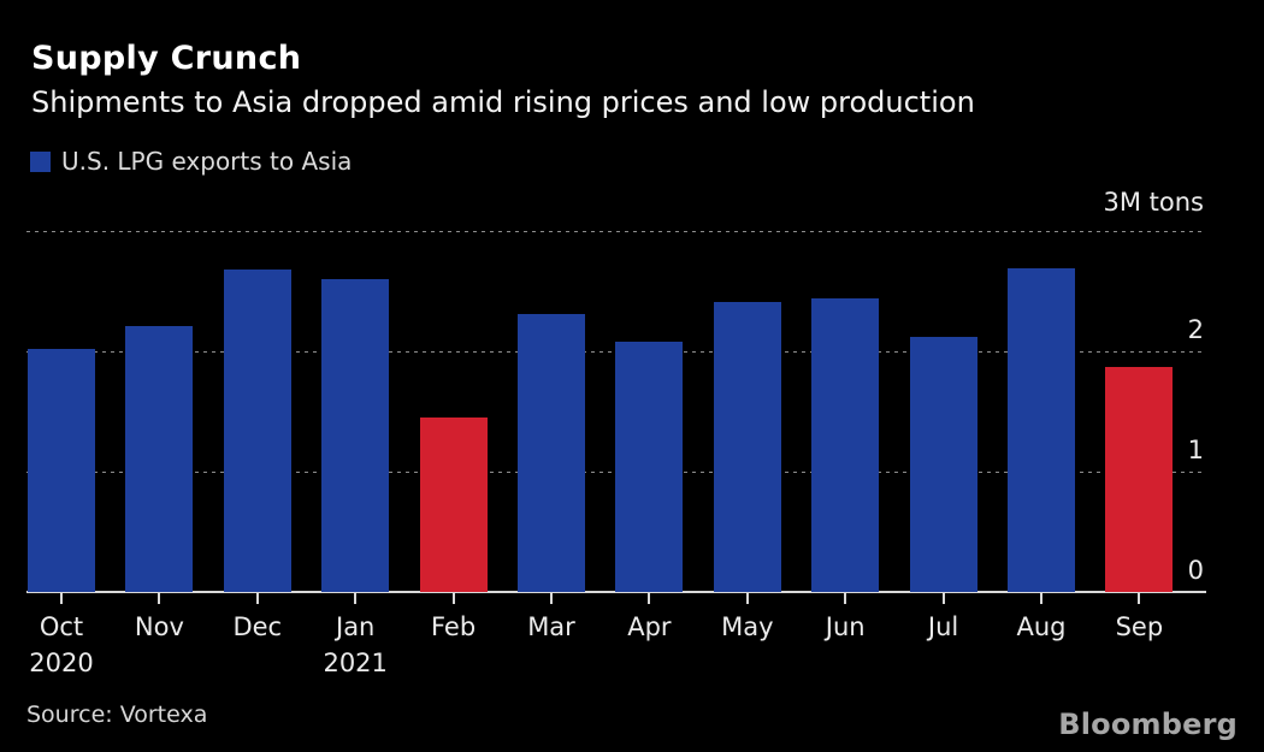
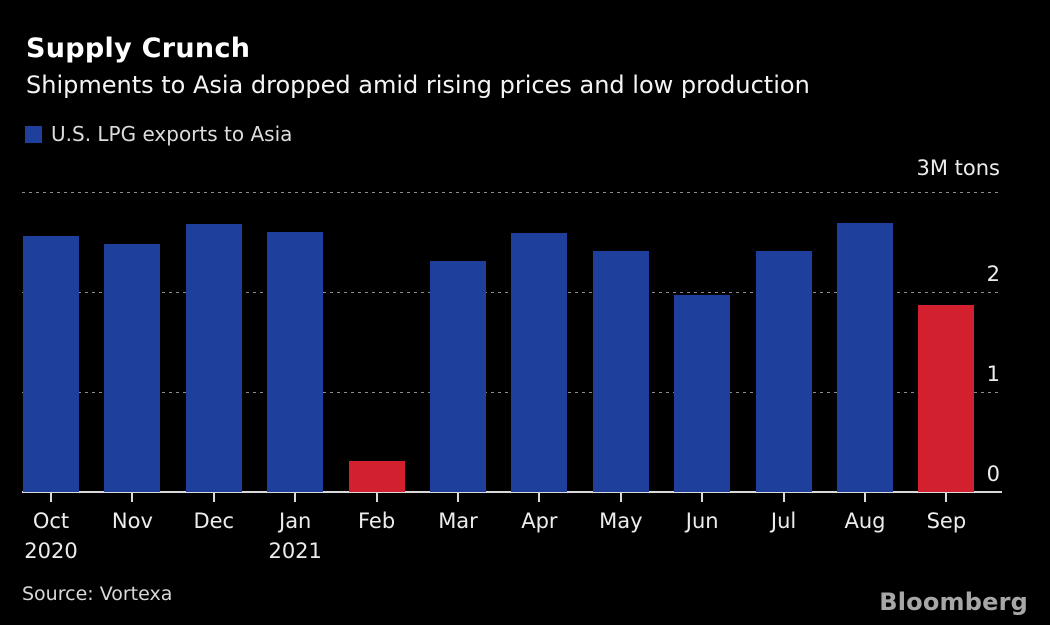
Oct: 2.02 -> 2.56
Nov: 2.21 -> 2.48
Feb: 1.45 -> 0.31
Apr: 2.08 -> 2.59
Jun: 2.44 -> 1.97
Jul: 2.12 -> 2.41
